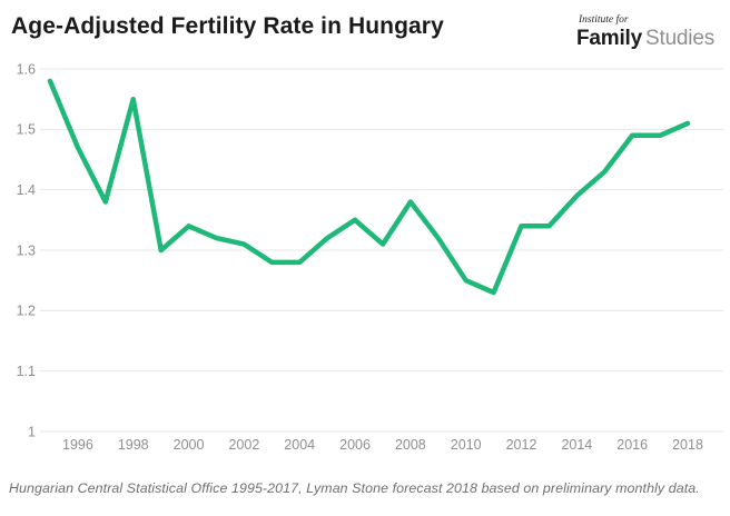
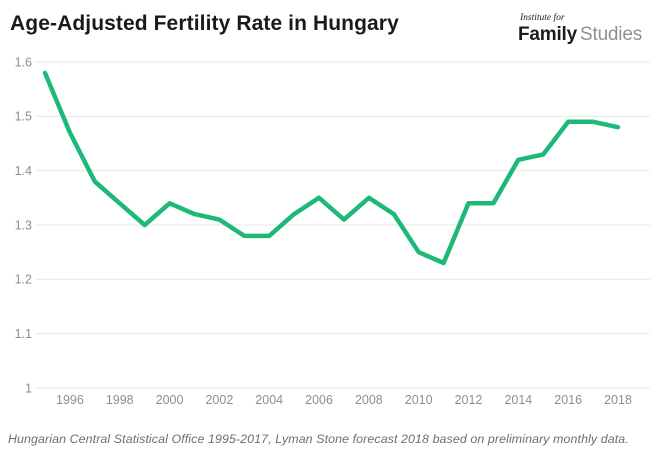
1998: 1.55 -> 1.34
2008: 1.38 -> 1.35
2014: 1.39 -> 1.42
2018: 1.51 -> 1.48
